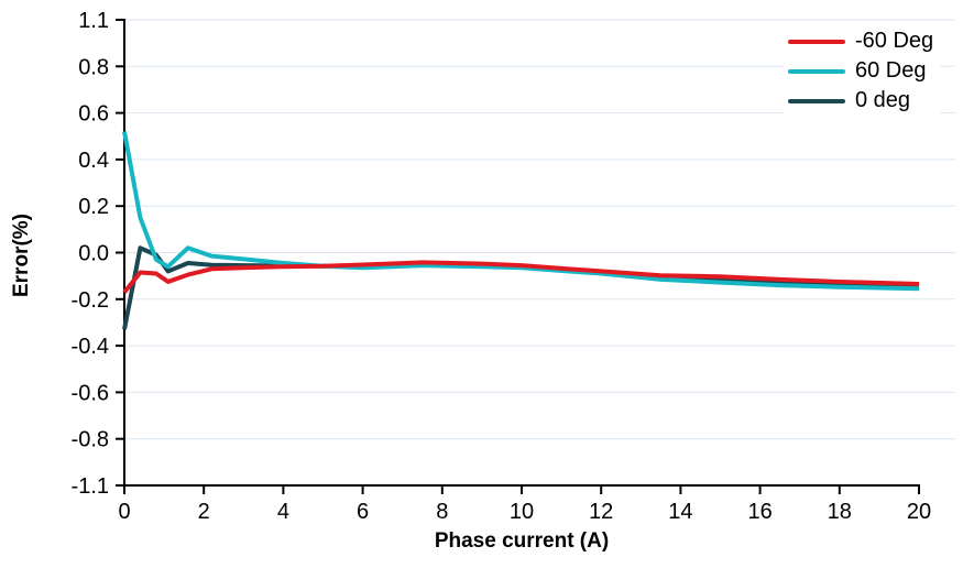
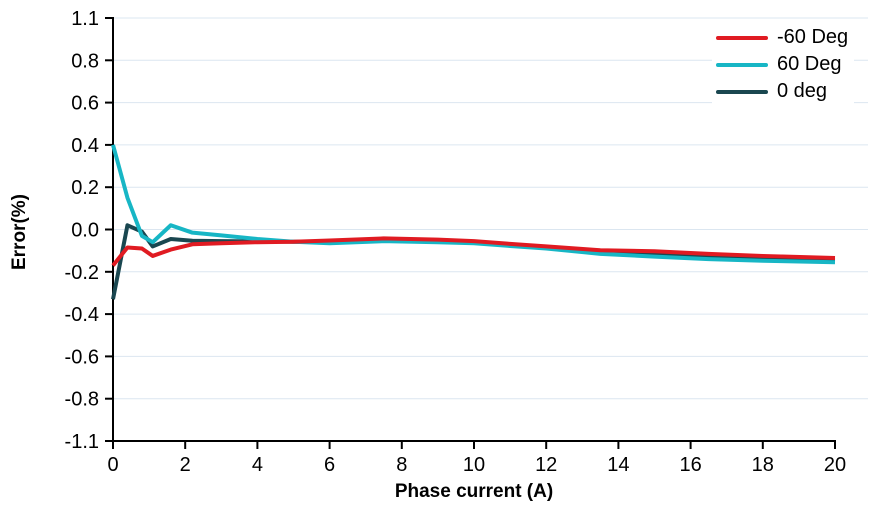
60 Deg/0: 0.52 -> 0.40
